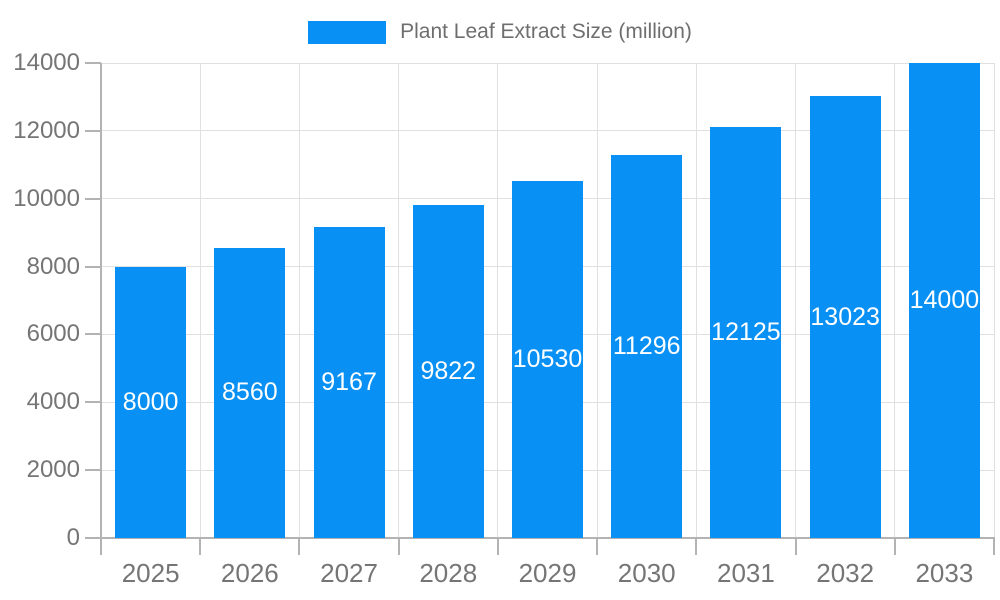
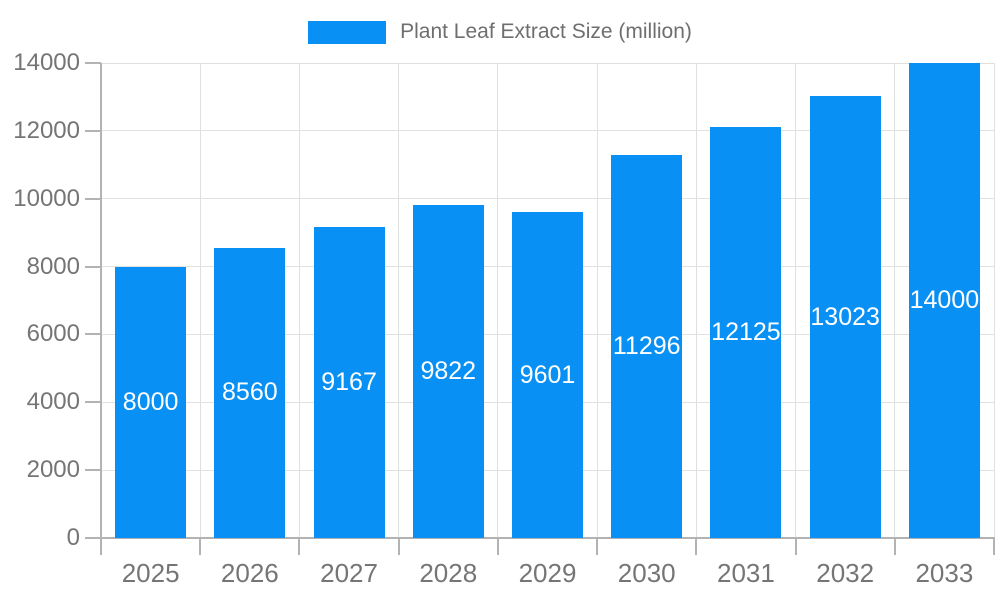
2029: 10530 -> 9601
